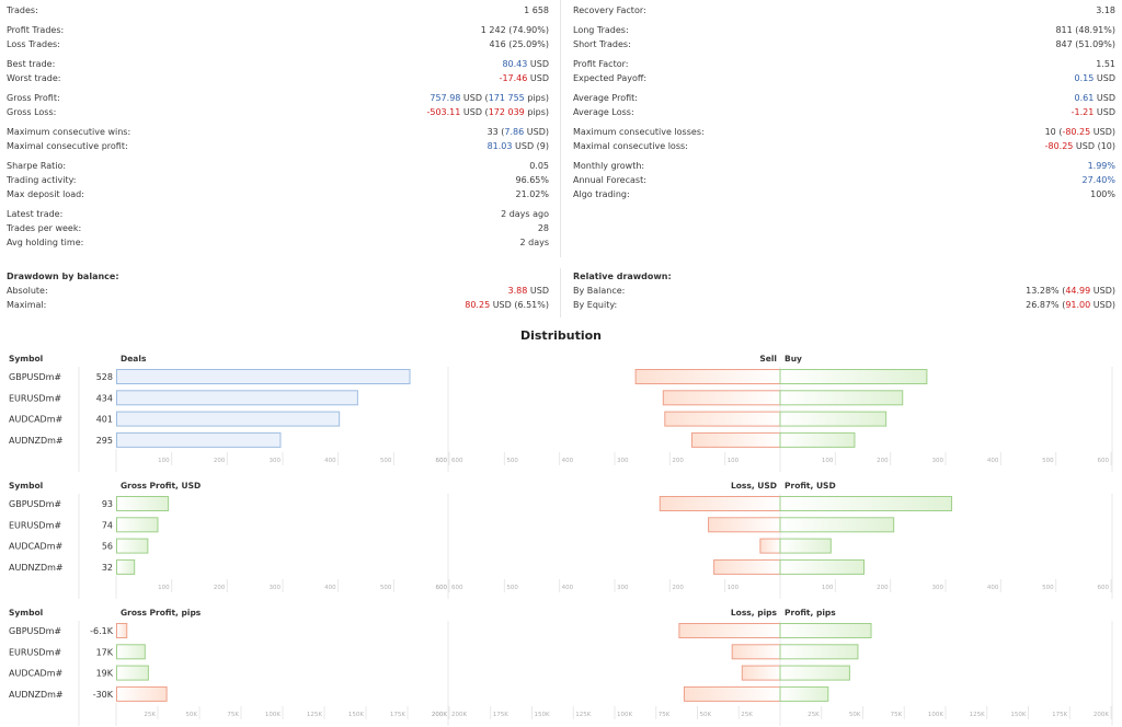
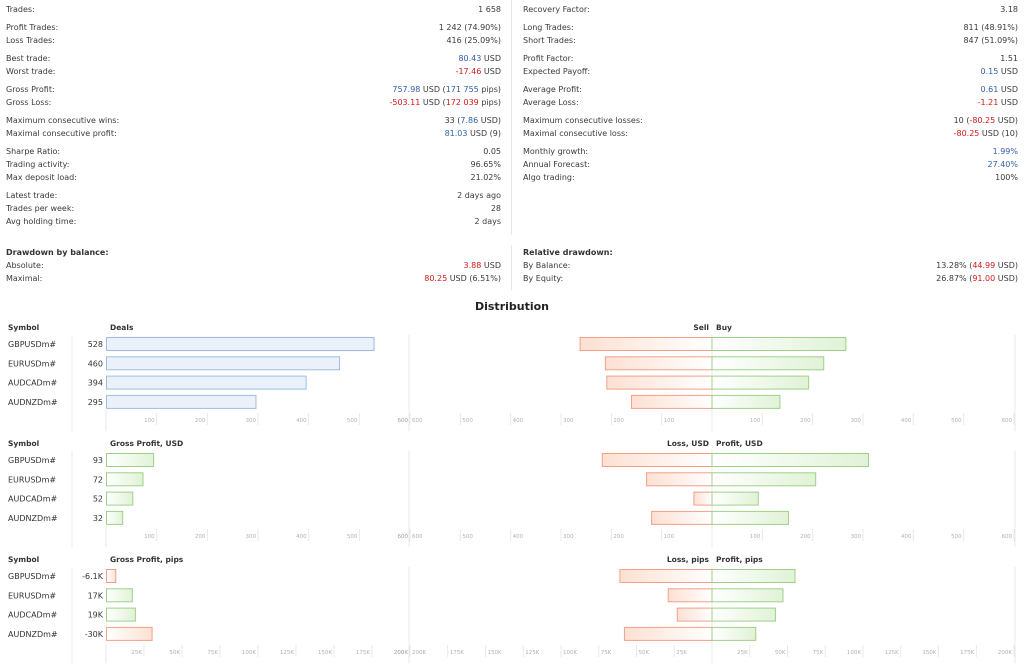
Deals/EURUSDm#: 434 -> 460
Deals/AUDCADm#: 401 -> 394
Gross Profit, USD/EURUSDm#: 74 -> 72
Gross Profit, USD/AUDCADm#: 56 -> 52
